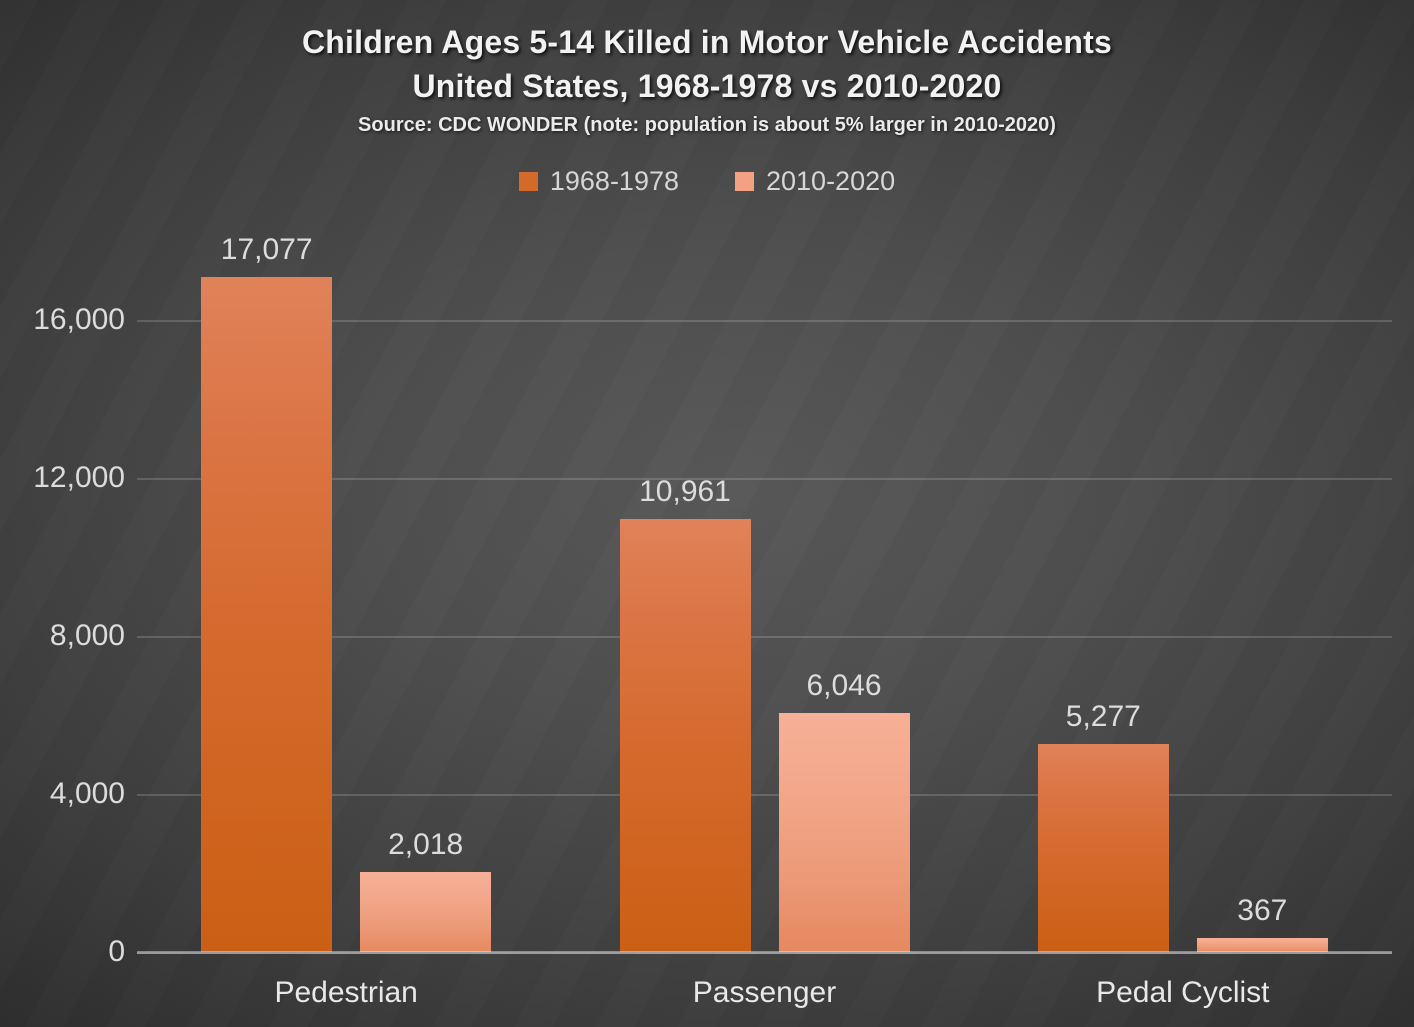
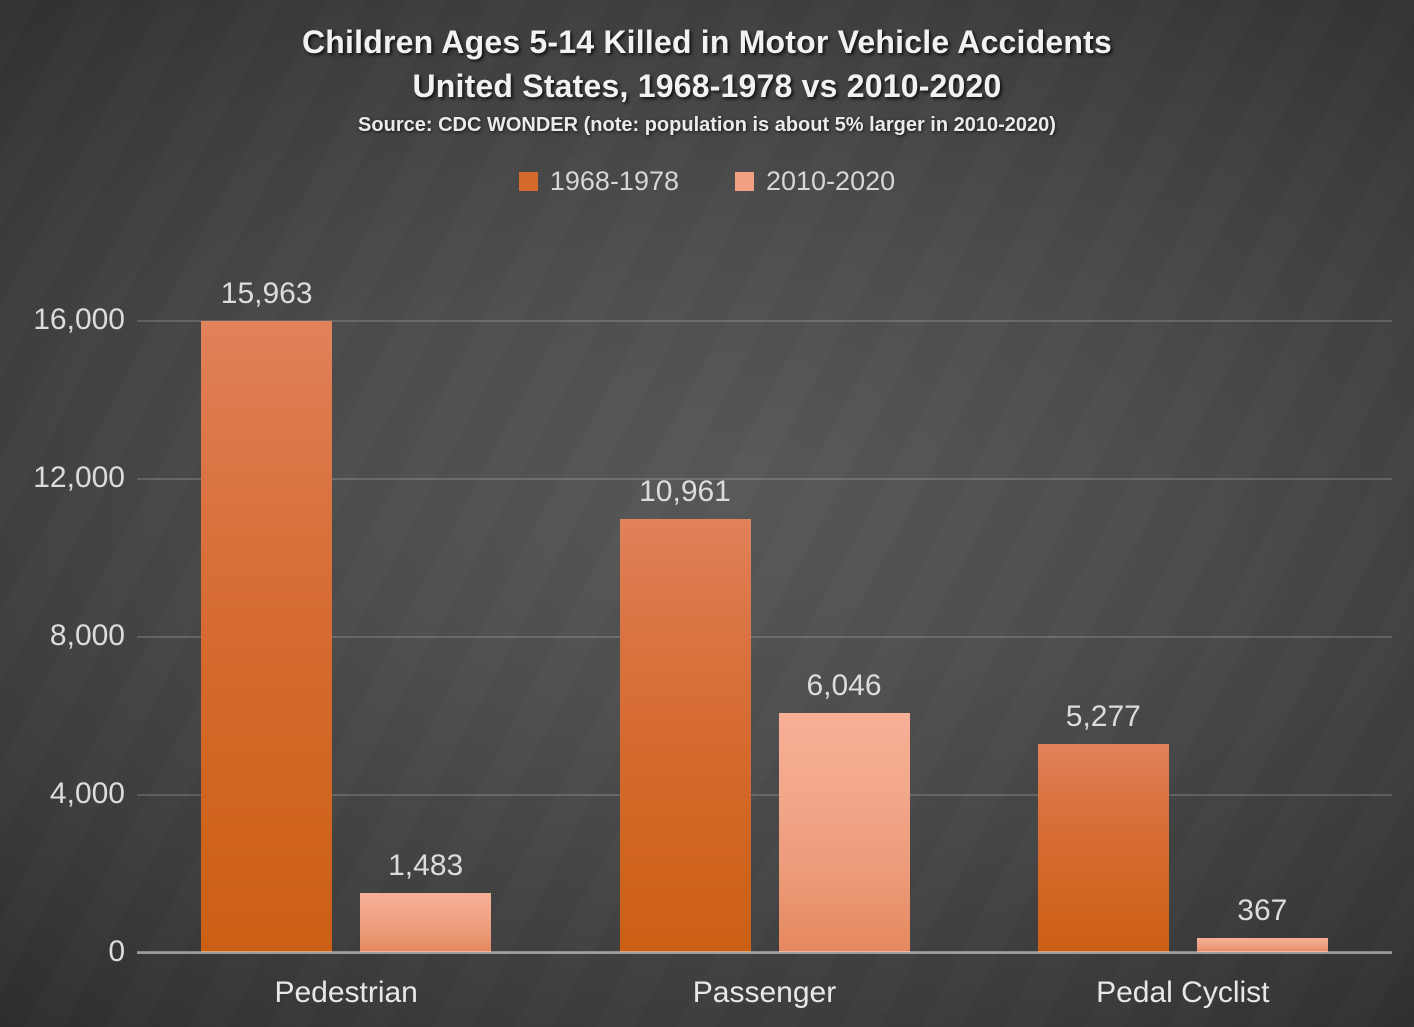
1968-1978/Pedestrian: 17,077 -> 15,963
2010-2020/Pedestrian: 2,018 -> 1,483
